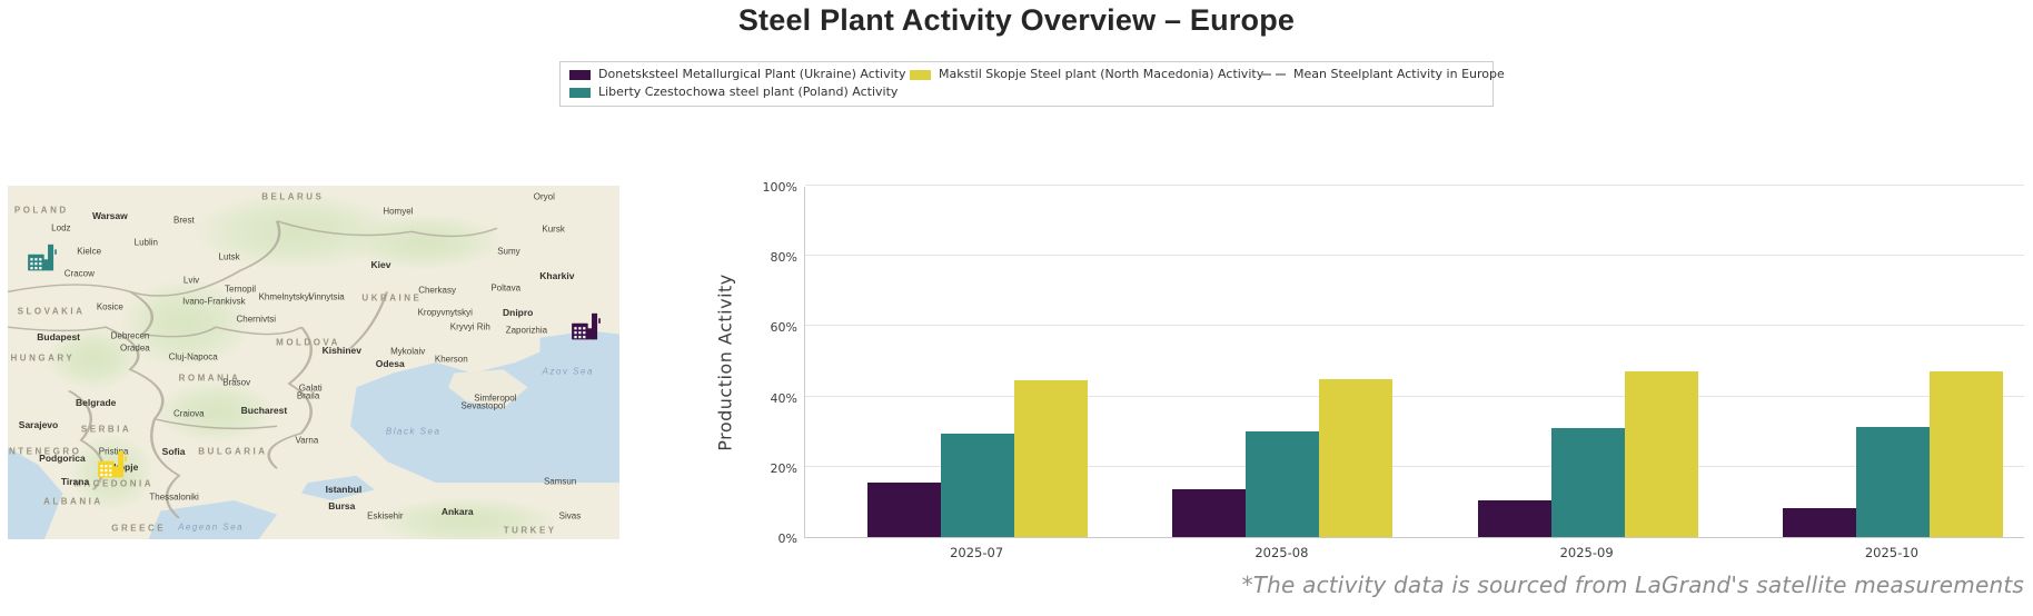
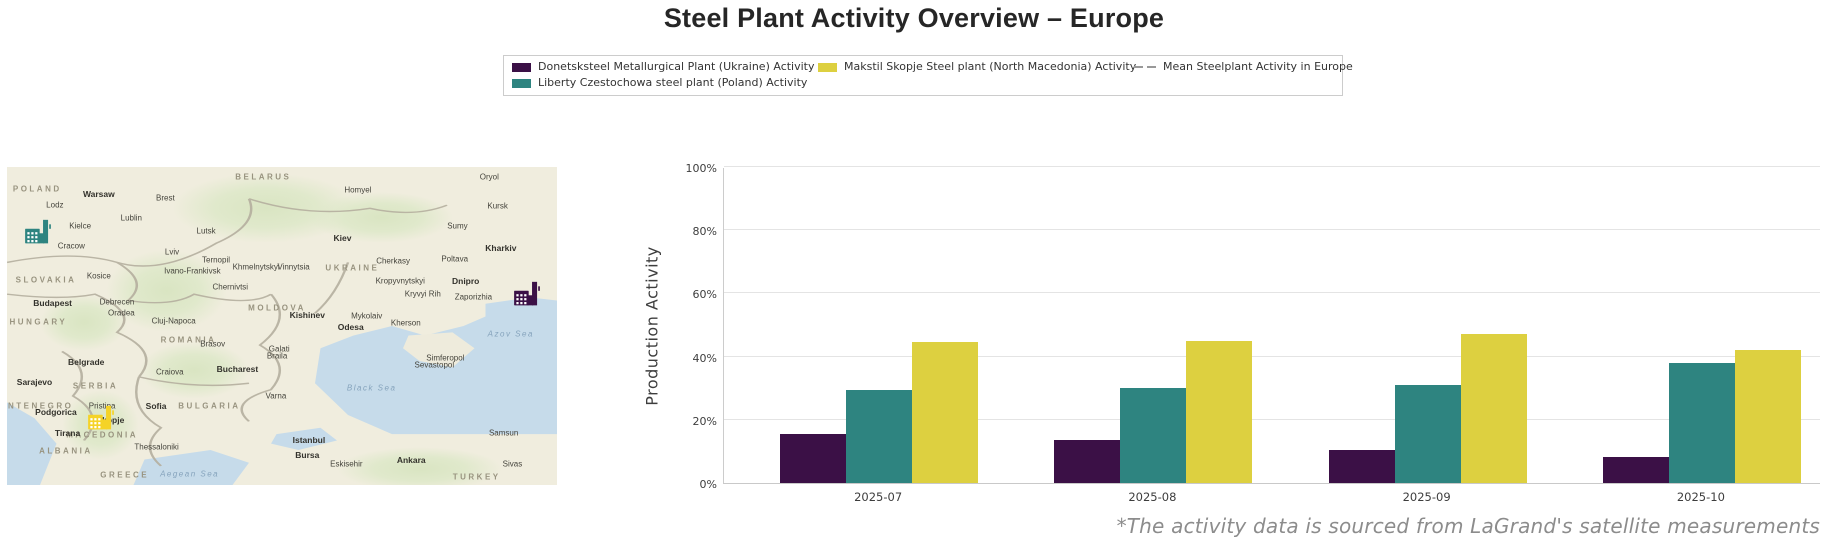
Liberty Czestochowa steel plant (Poland) Activity/2025-10: 31% -> 38%
Makstil Skopje Steel plant (North Macedonia) Activity/2025-10: 47% -> 42%
